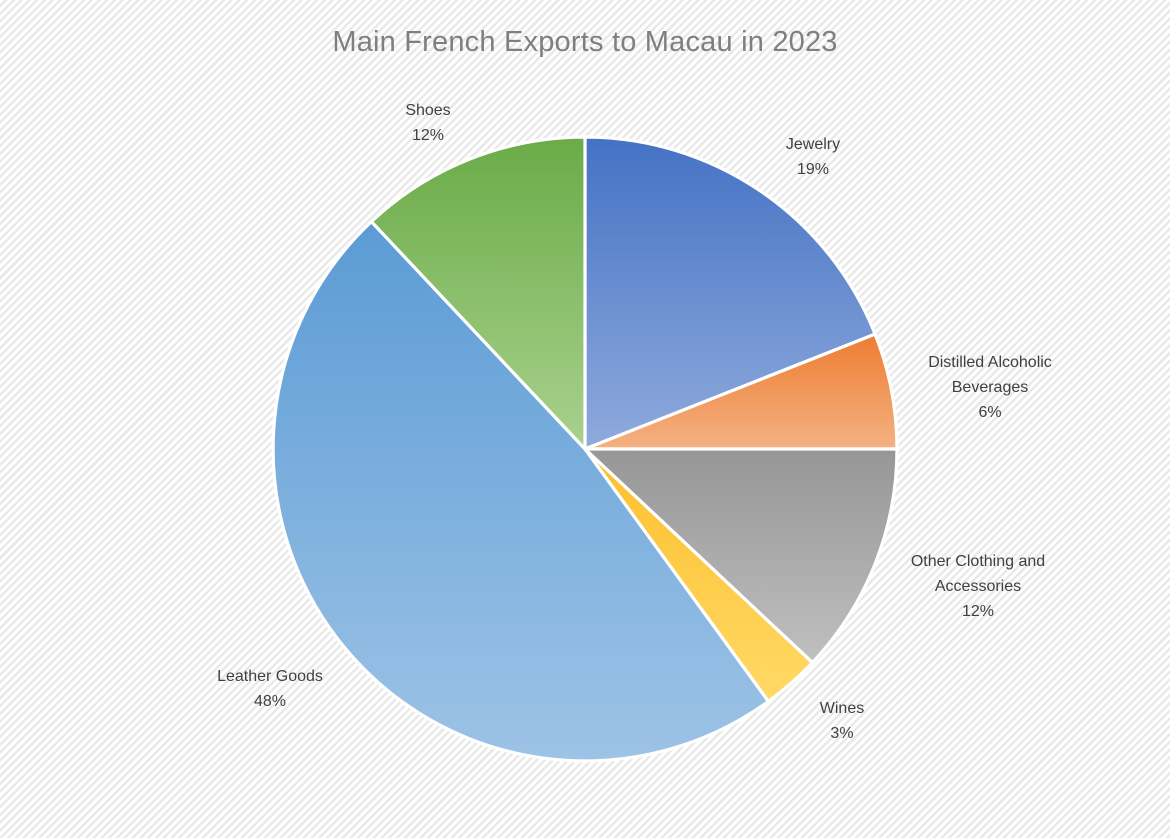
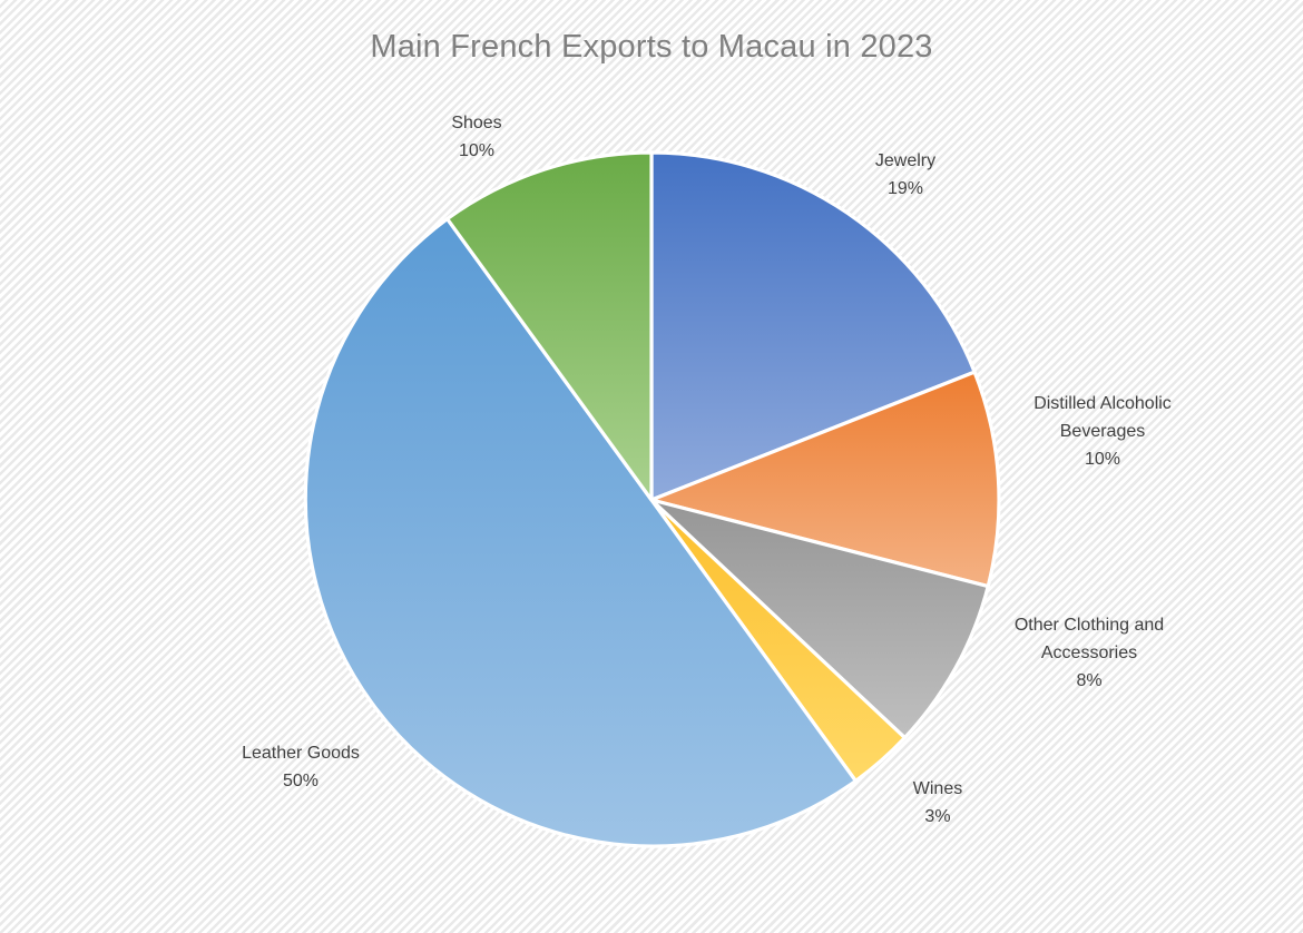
Distilled Alcoholic Beverages: 6% -> 10%
Other Clothing and Accessories: 12% -> 8%
Leather Goods: 48% -> 50%
Shoes: 12% -> 10%
